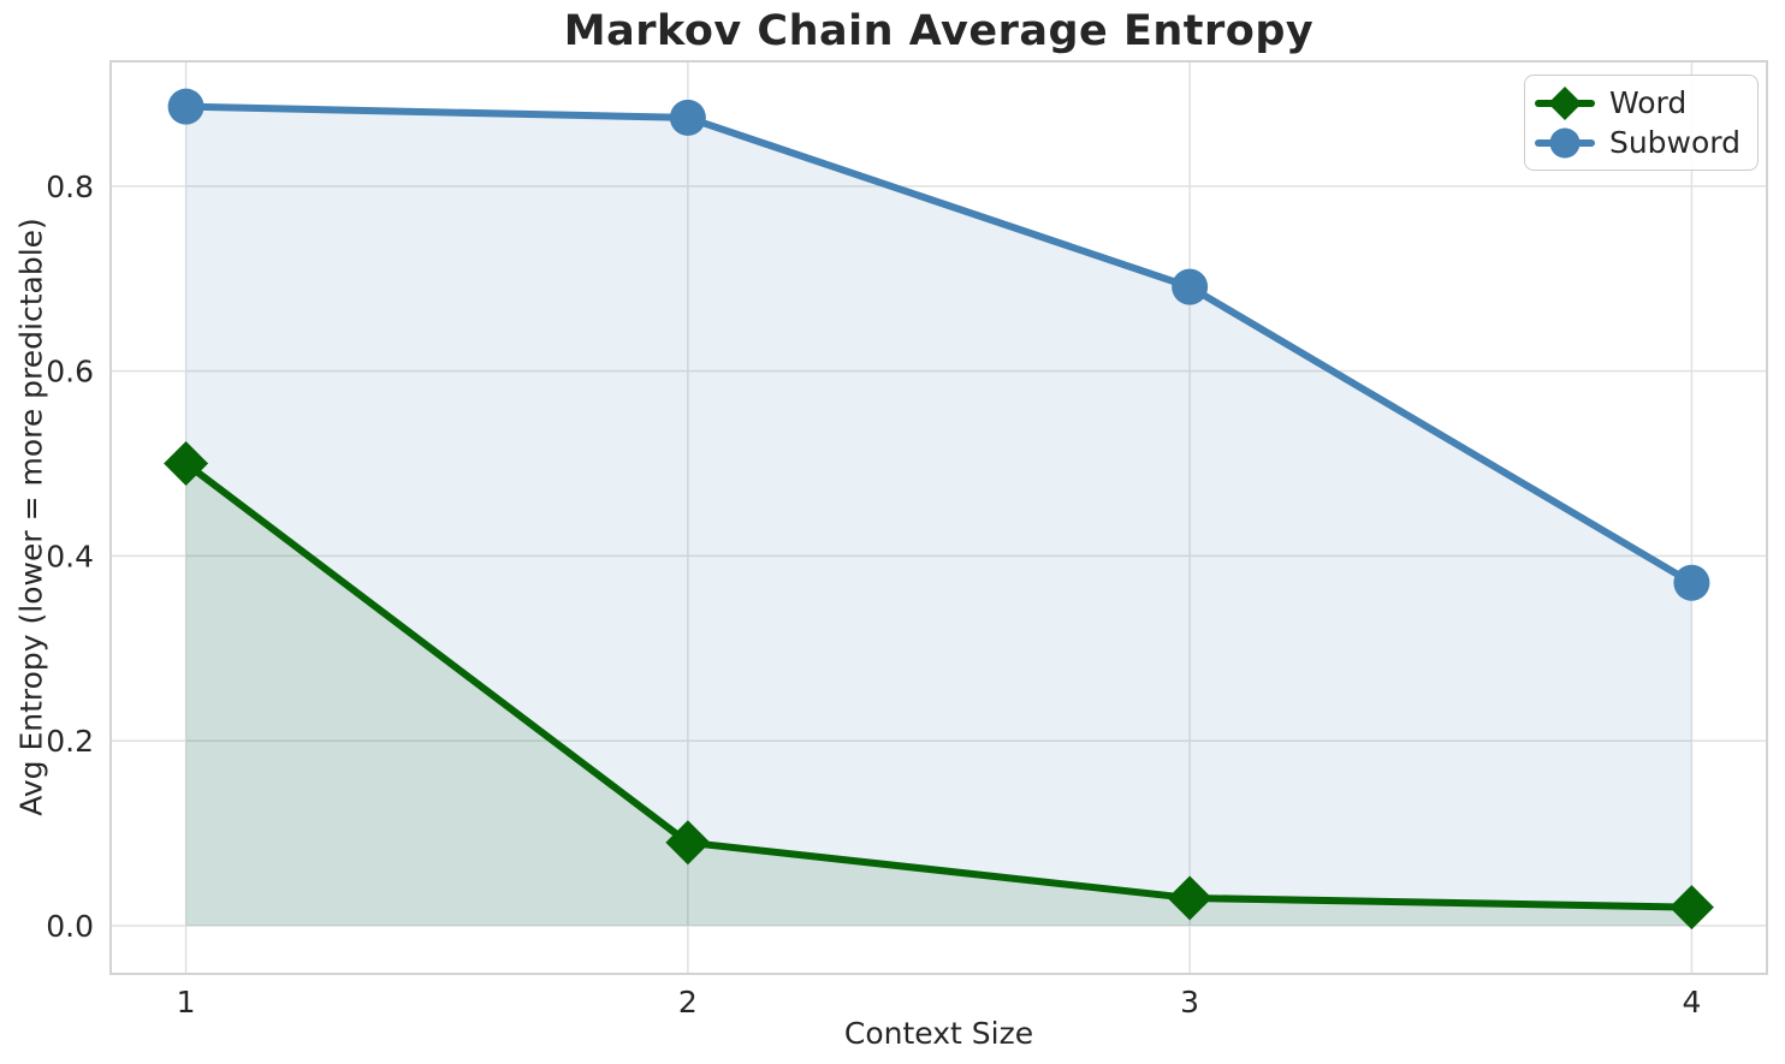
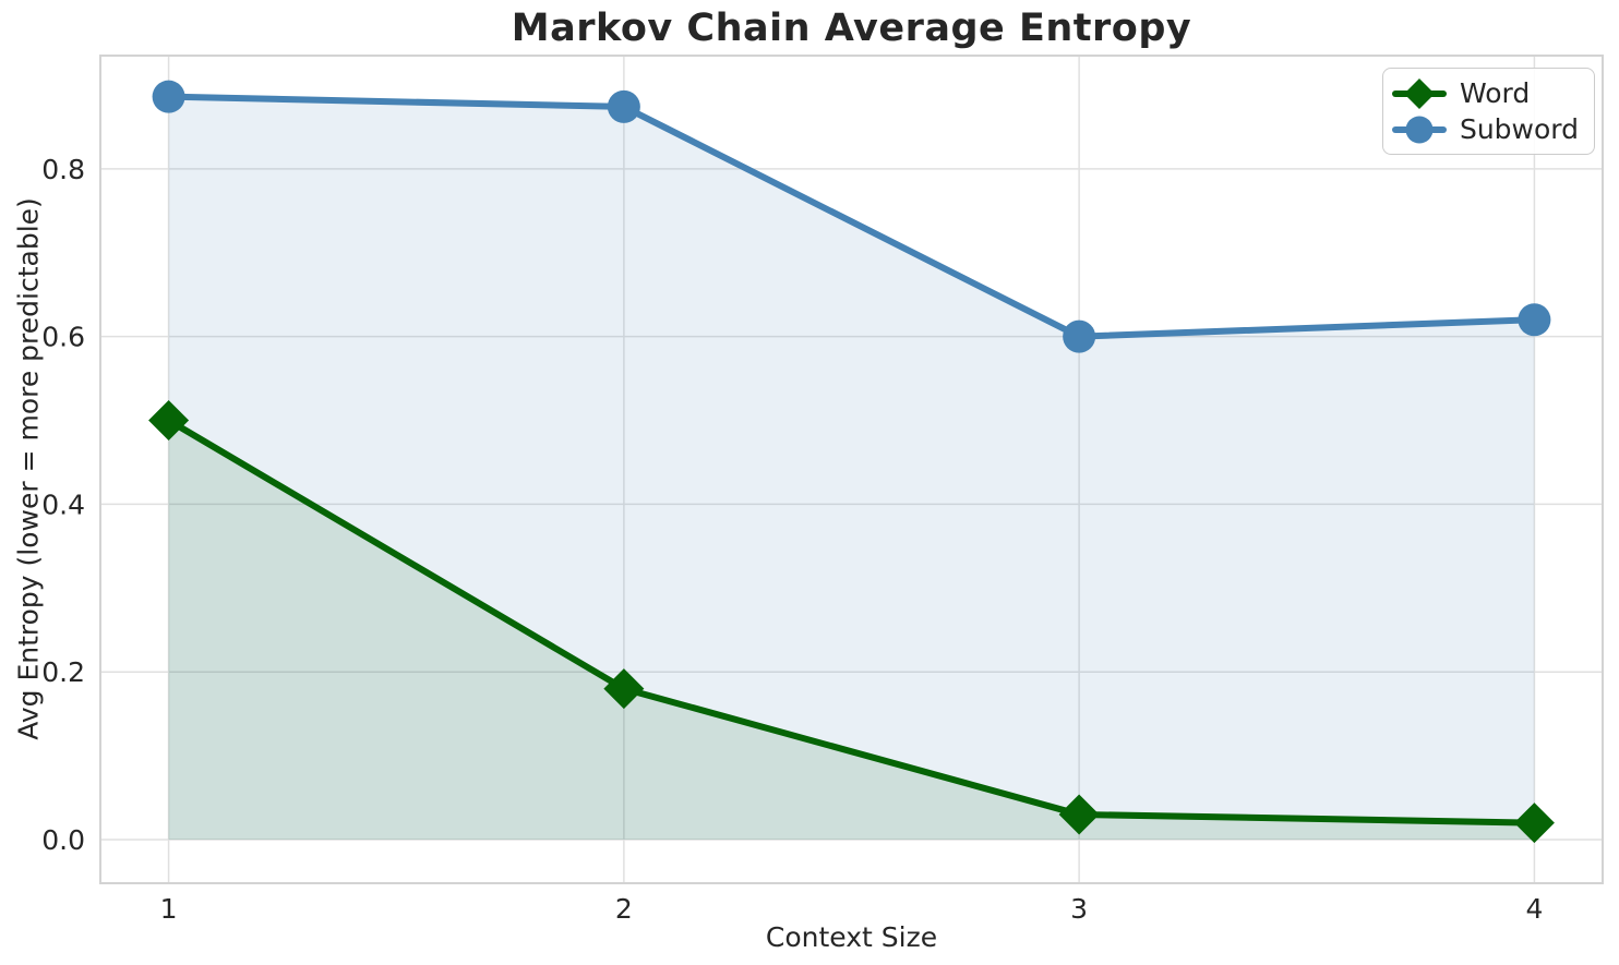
Word/2: 0.09 -> 0.18
Subword/3: 0.69 -> 0.60
Subword/4: 0.37 -> 0.62
